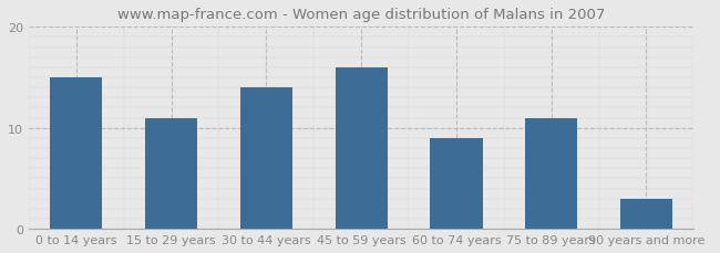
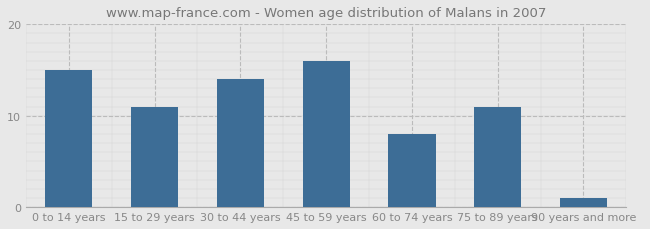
60 to 74 years: 9 -> 8
90 years and more: 3 -> 1
